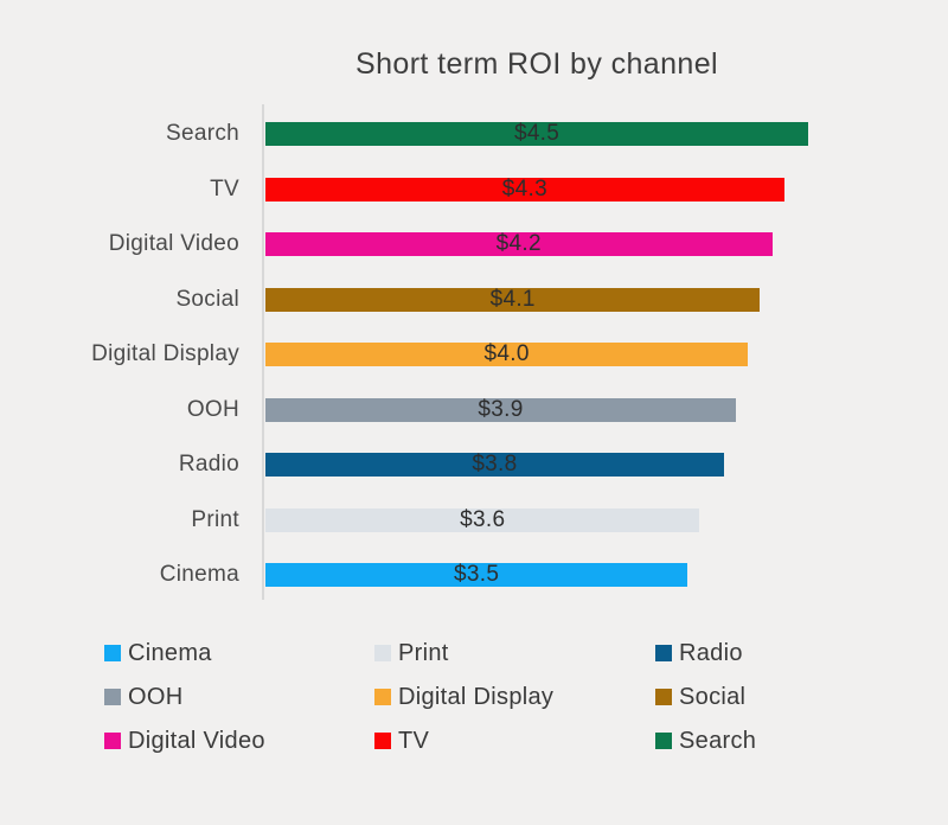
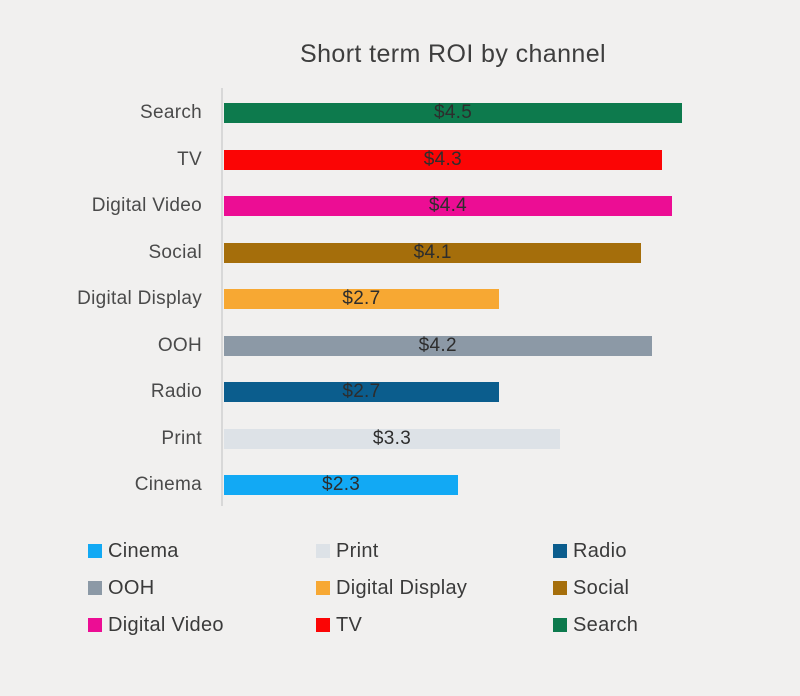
Digital Video: $4.2 -> $4.4
Digital Display: $4.0 -> $2.7
OOH: $3.9 -> $4.2
Radio: $3.8 -> $2.7
Print: $3.6 -> $3.3
Cinema: $3.5 -> $2.3
